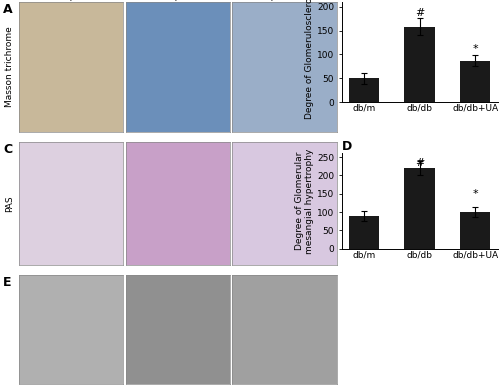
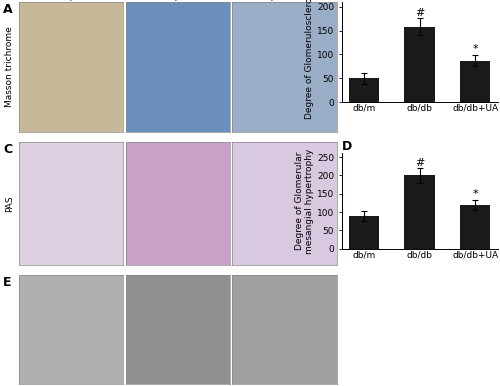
D/db/db: 220 -> 200
D/db/db+UA: 100 -> 120
